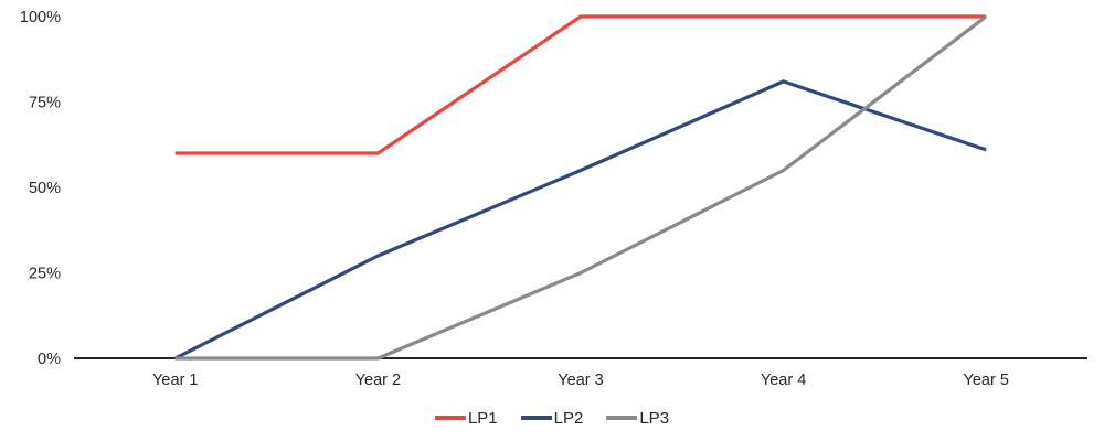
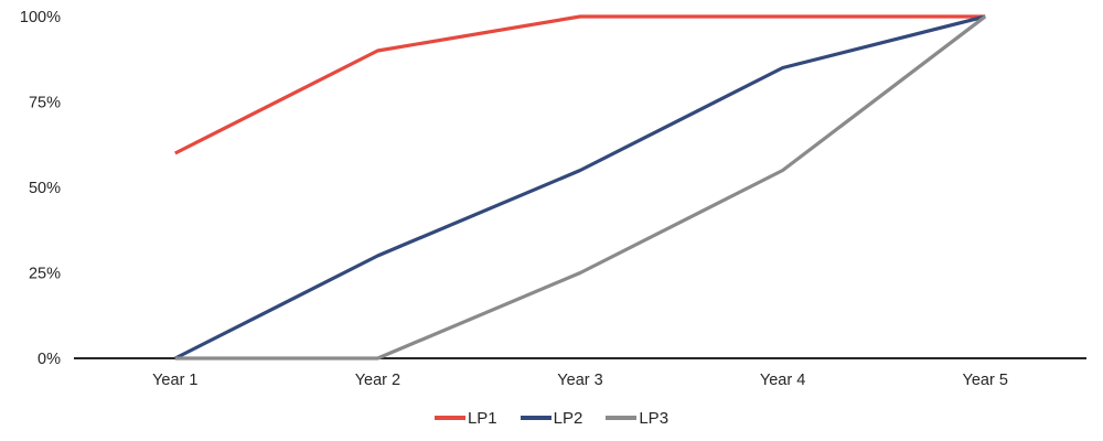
LP1/Year 2: 60% -> 90%
LP2/Year 4: 81% -> 85%
LP2/Year 5: 61% -> 100%
